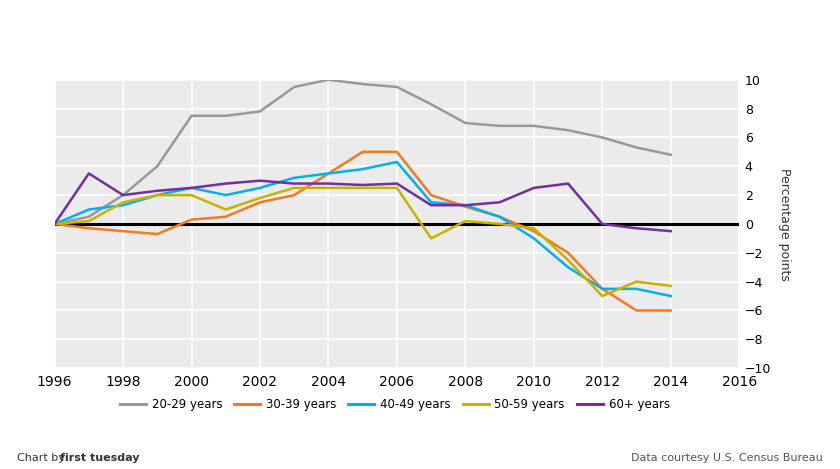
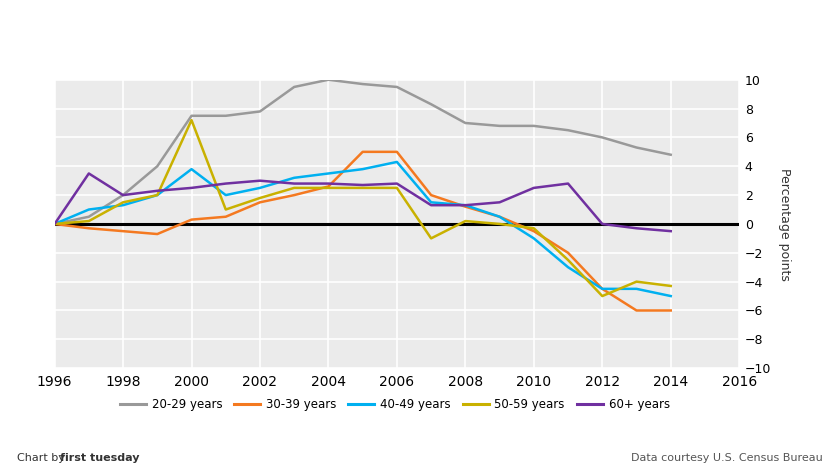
40-49 years/2000: 2.5 -> 3.8
50-59 years/2000: 2.0 -> 7.2
30-39 years/2004: 3.5 -> 2.6
